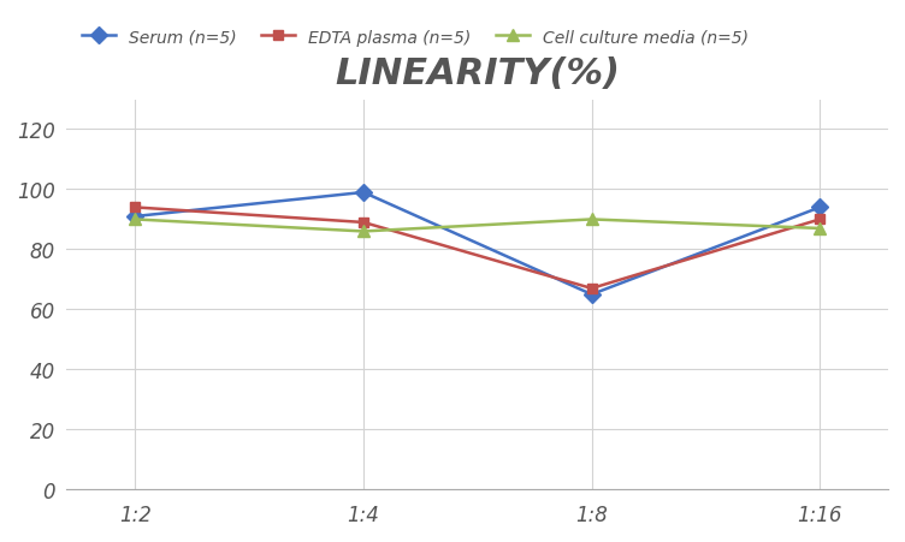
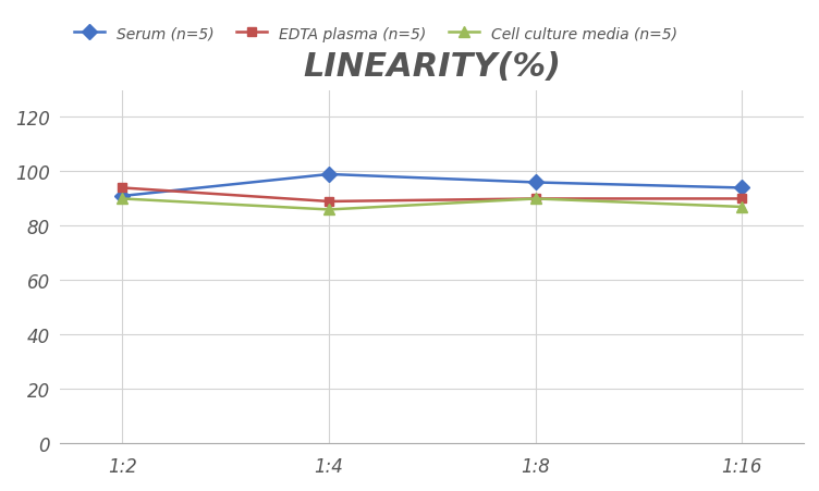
Serum (n=5)/1:8: 65 -> 96
EDTA plasma (n=5)/1:8: 67 -> 90
